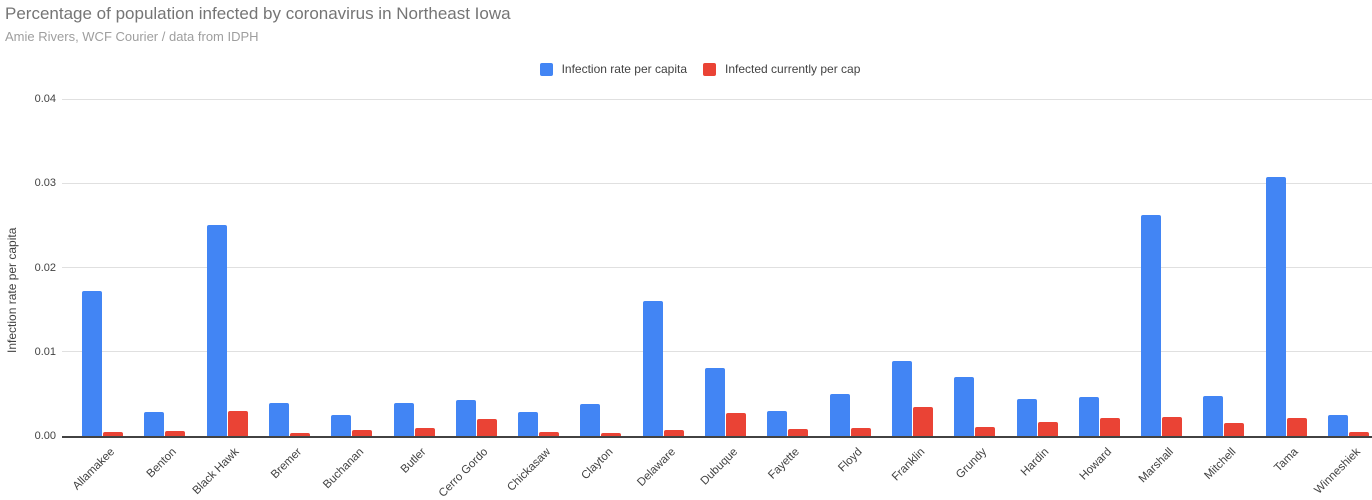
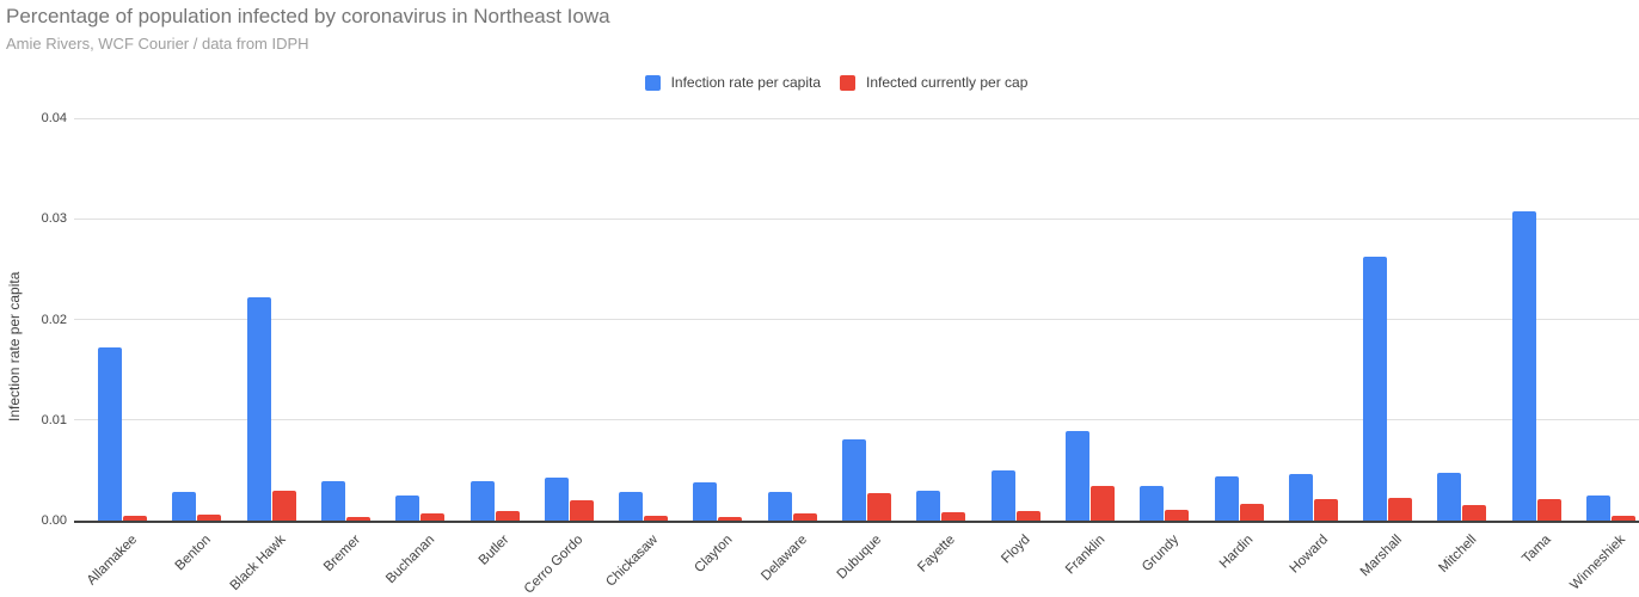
Infection rate per capita/Black Hawk: 0.025 -> 0.022
Infection rate per capita/Delaware: 0.016 -> 0.003
Infection rate per capita/Grundy: 0.007 -> 0.003
